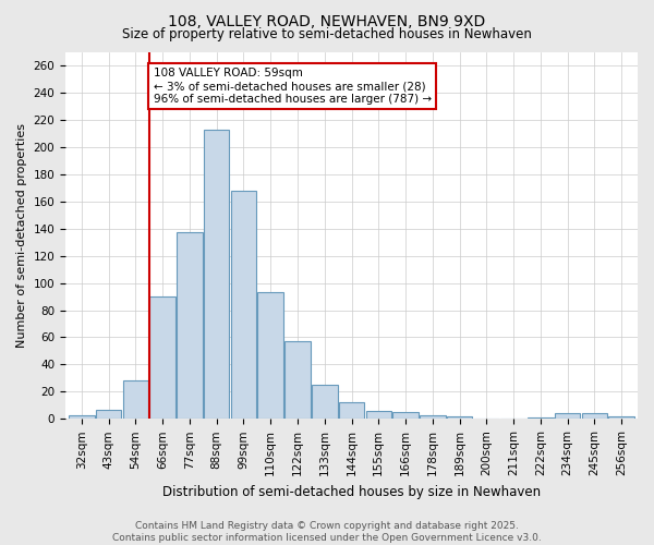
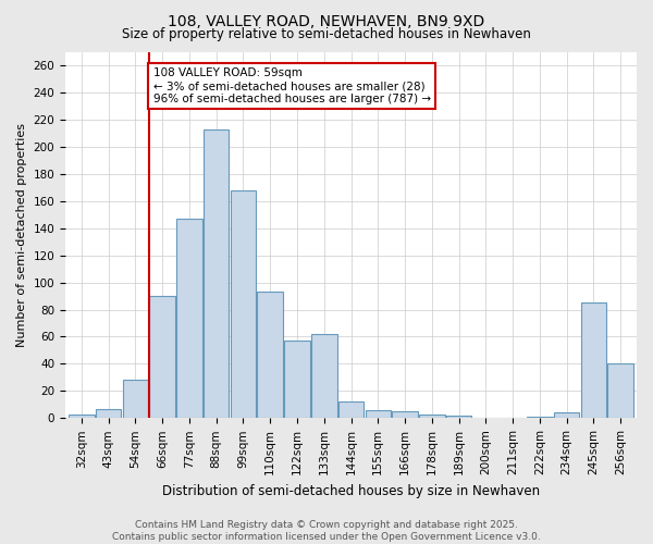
77sqm: 137 -> 147
133sqm: 25 -> 62
245sqm: 4 -> 85
256sqm: 2 -> 40
